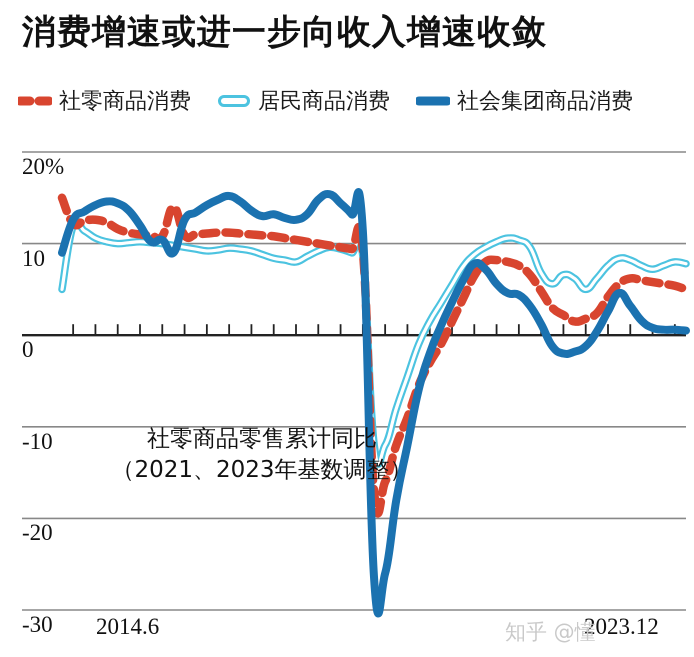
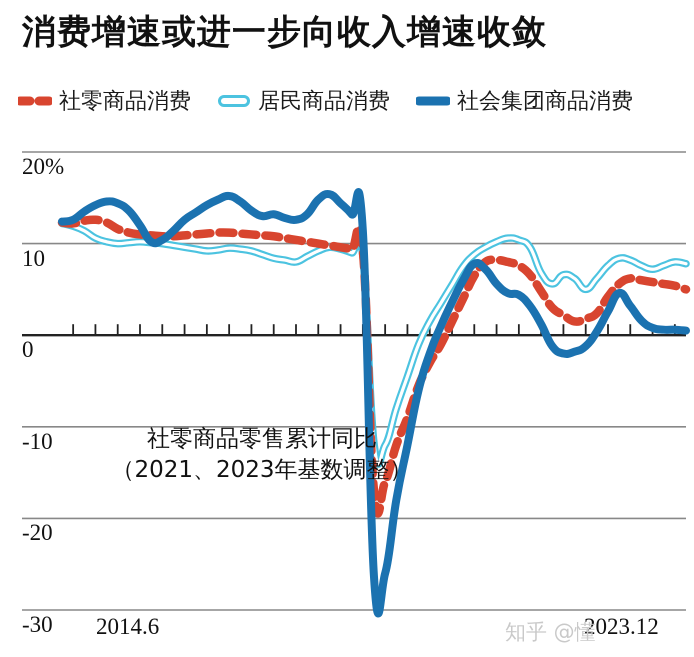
社零商品消费/0: 15% -> 12%
居民商品消费/0: 5% -> 12%
社会集团商品消费/0: 9% -> 12%
社零商品消费/10: 14% -> 11%
社会集团商品消费/10: 9% -> 11%
